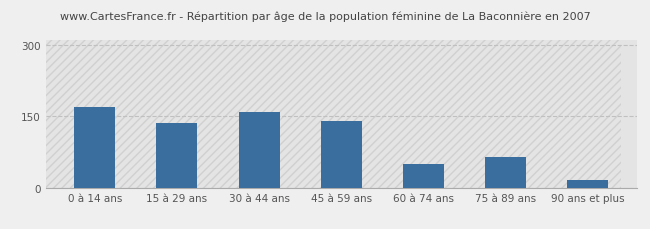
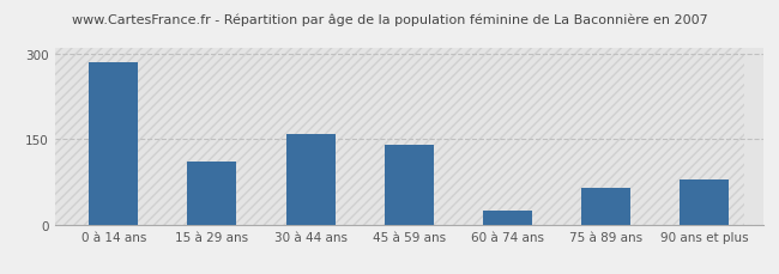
0 à 14 ans: 170 -> 285
15 à 29 ans: 135 -> 110
60 à 74 ans: 50 -> 25
90 ans et plus: 15 -> 80
